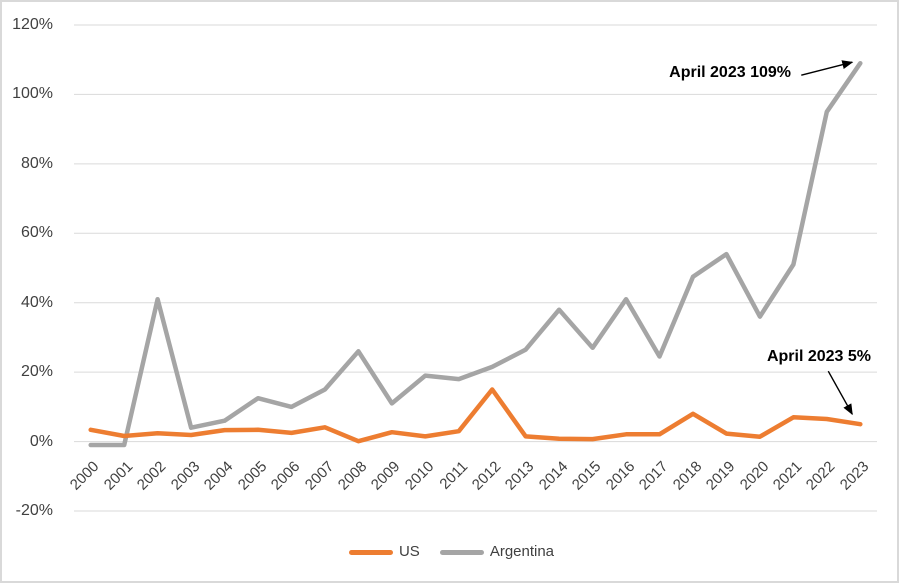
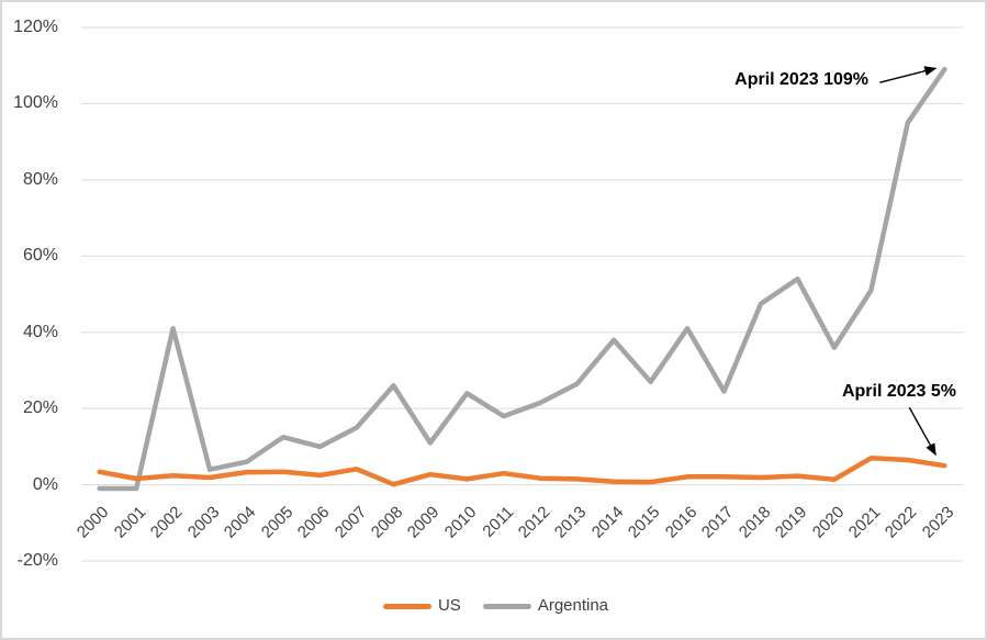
Argentina/2010: 19% -> 24%
US/2012: 15% -> 2%
US/2018: 8% -> 2%
